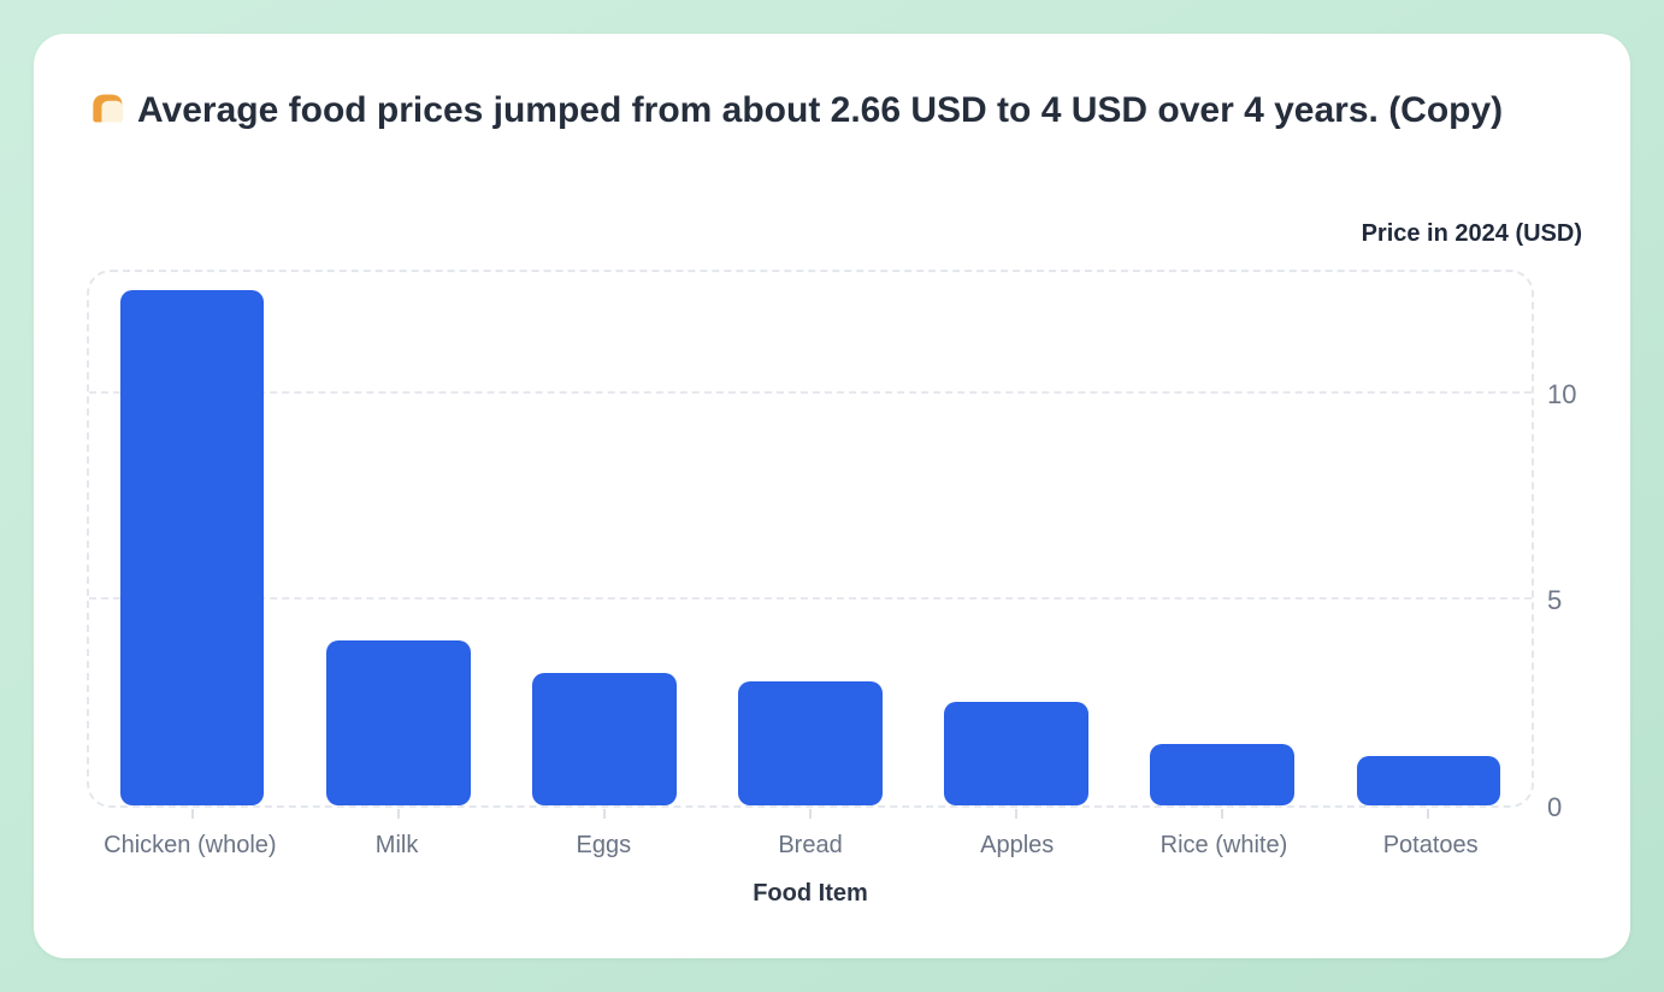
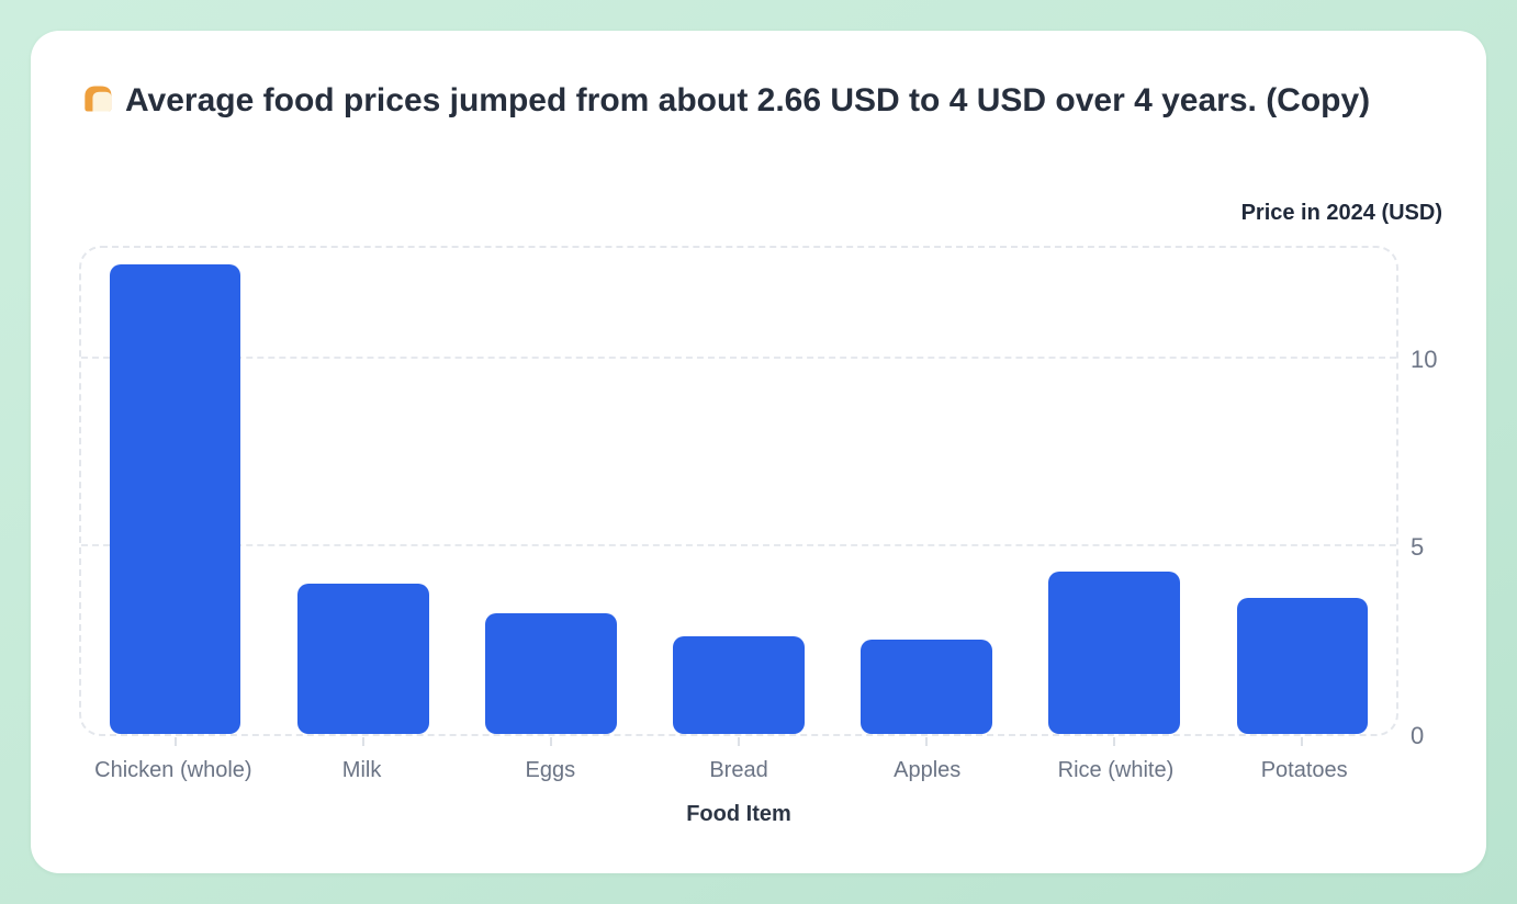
Bread: 3.0 -> 2.6
Rice (white): 1.5 -> 4.3
Potatoes: 1.2 -> 3.6
